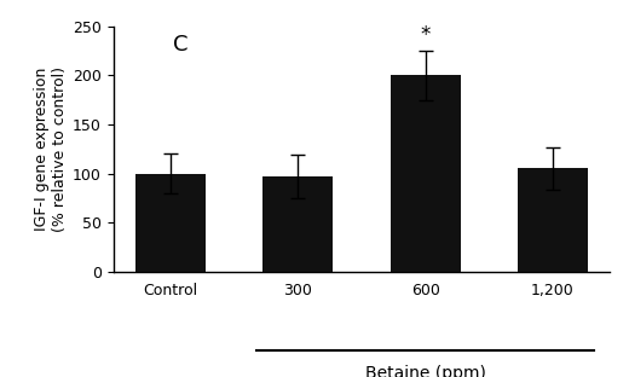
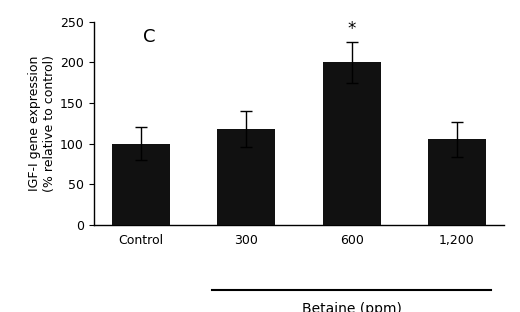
300: 97 -> 118
